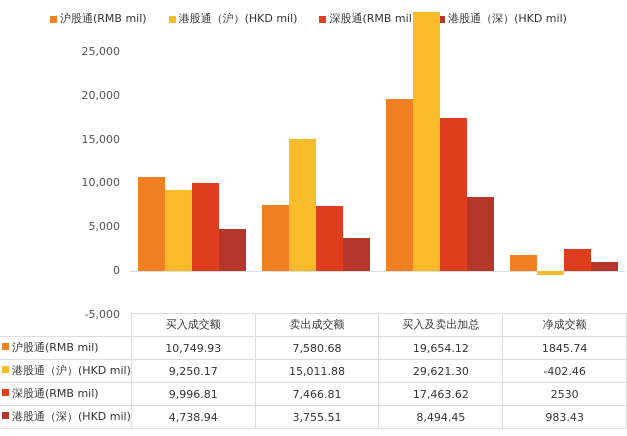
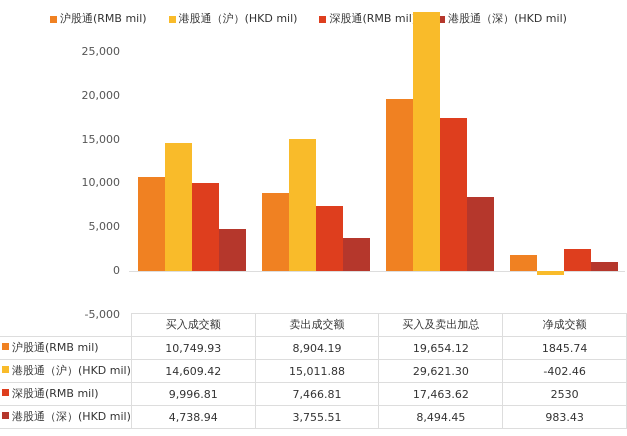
港股通（沪）(HKD mil)/买入成交额: 9,250.17 -> 14,609.42
沪股通(RMB mil)/卖出成交额: 7,580.68 -> 8,904.19
